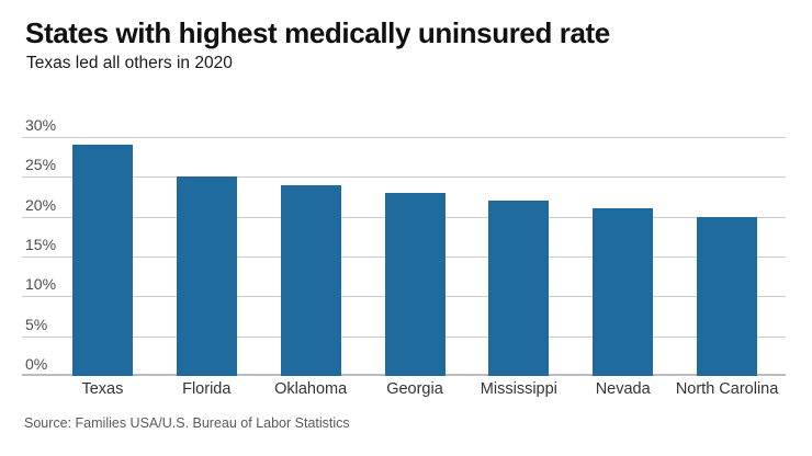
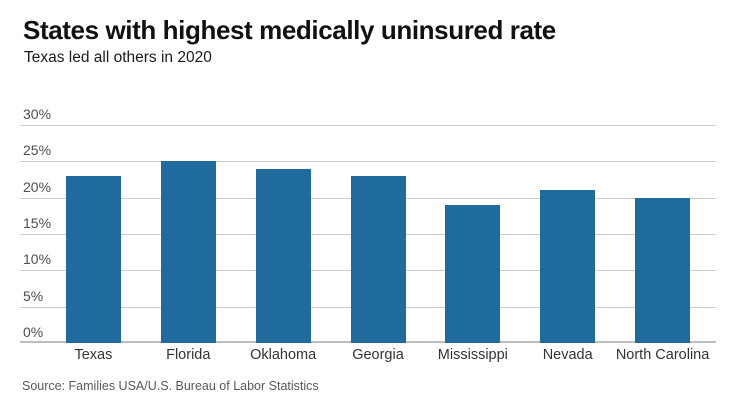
Texas: 29% -> 23%
Mississippi: 22% -> 19%
